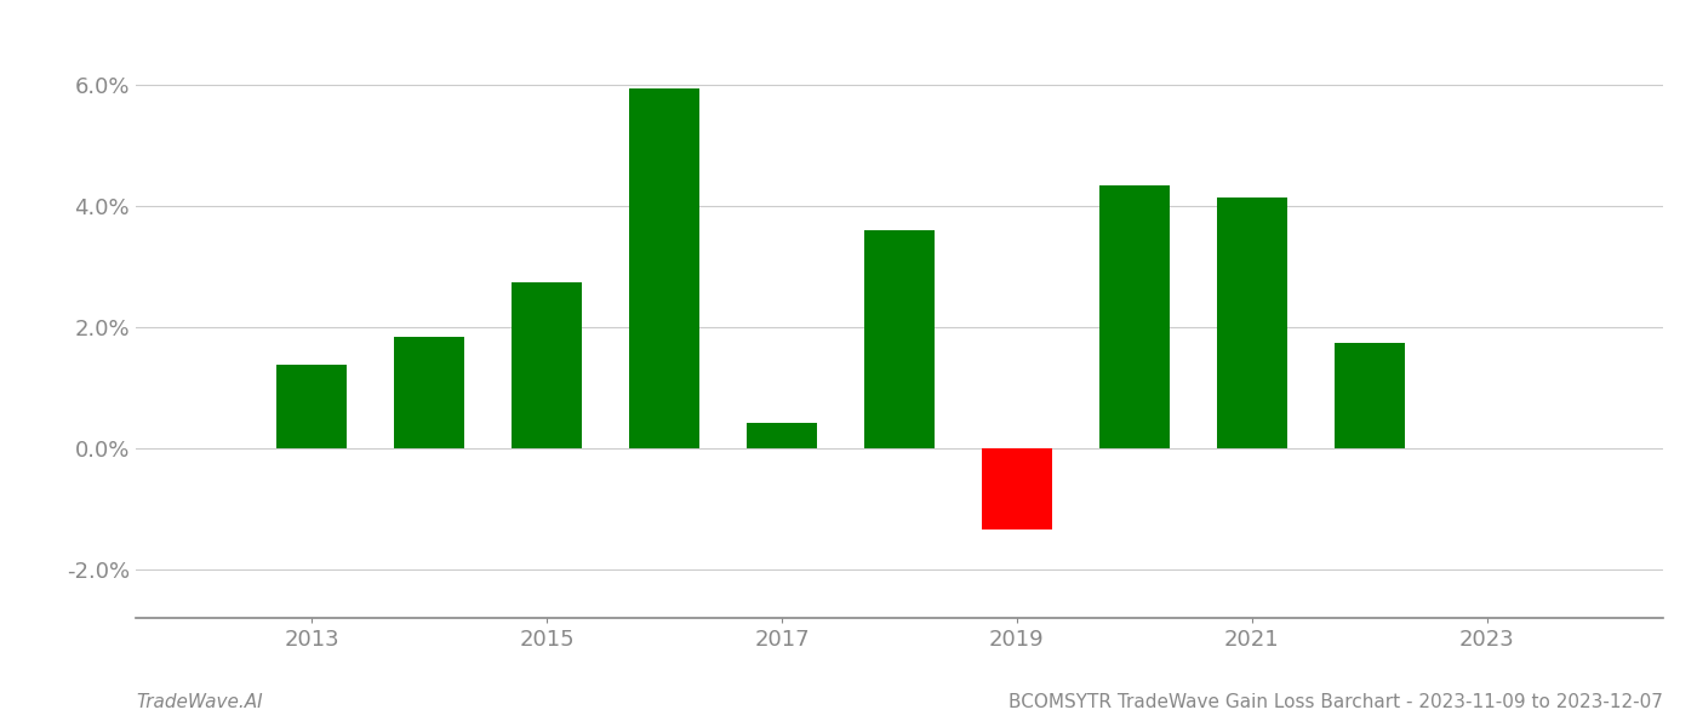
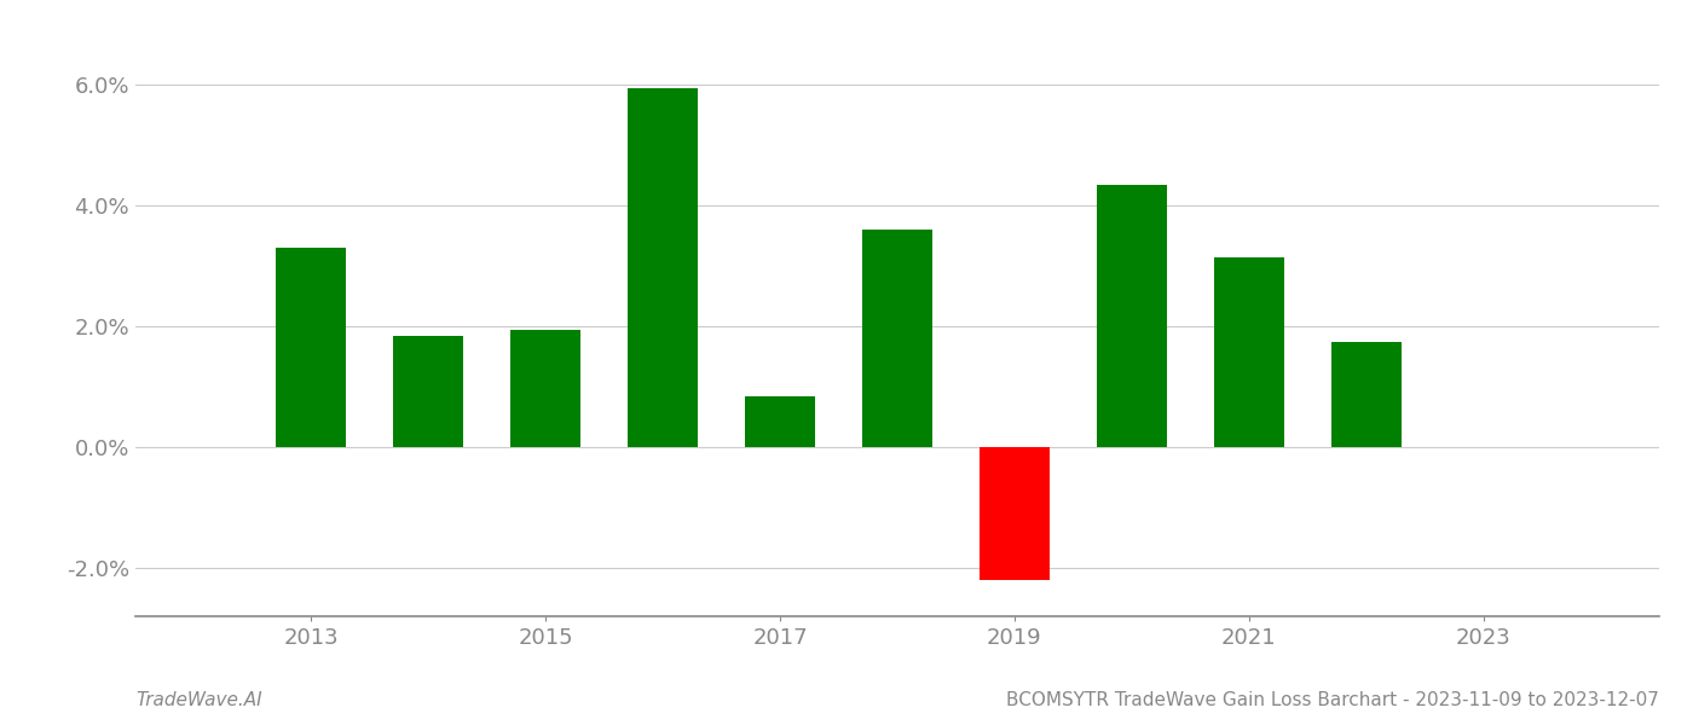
2013: 1.38% -> 3.30%
2015: 2.74% -> 1.95%
2017: 0.42% -> 0.85%
2019: -1.34% -> -2.20%
2021: 4.14% -> 3.15%
